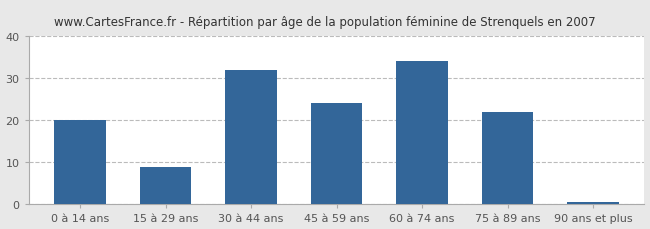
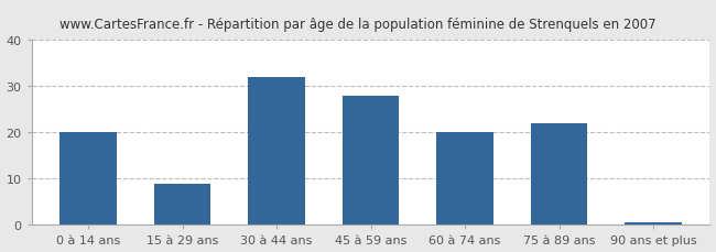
45 à 59 ans: 24.0 -> 28.0
60 à 74 ans: 34.0 -> 20.0
